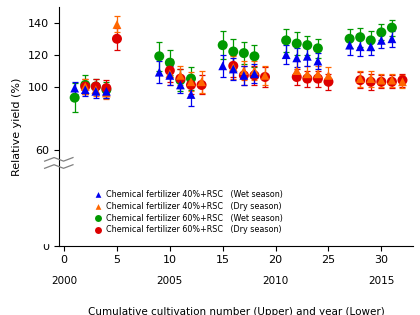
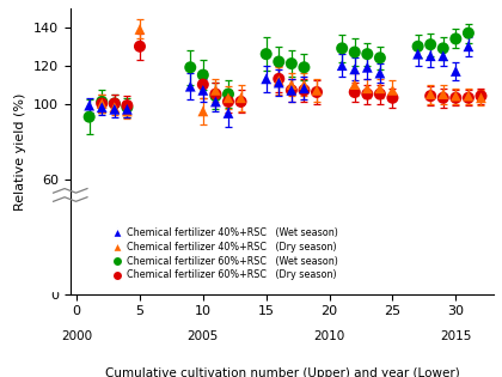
Chemical fertilizer 40%+RSC (Dry season)/10: 108 -> 96
Chemical fertilizer 40%+RSC (Wet season)/30: 129 -> 117
